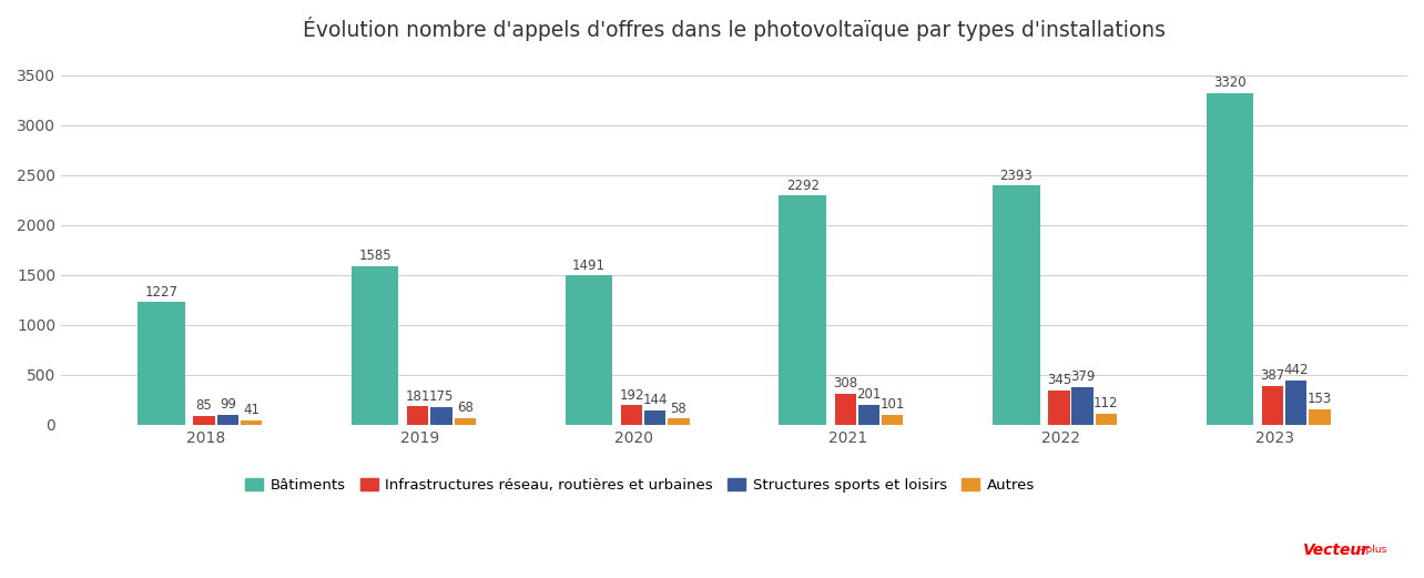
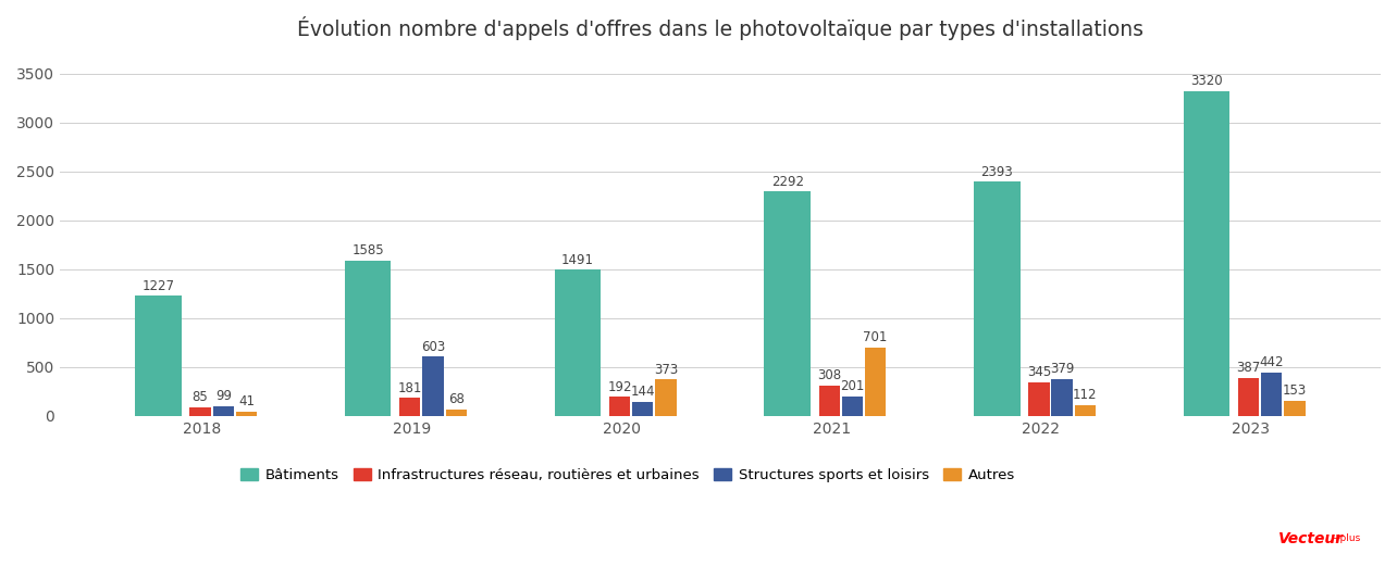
Structures sports et loisirs/2019: 175 -> 603
Autres/2020: 58 -> 373
Autres/2021: 101 -> 701
